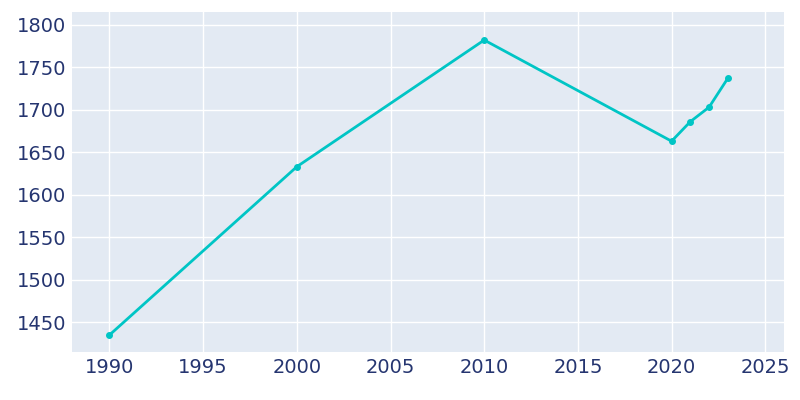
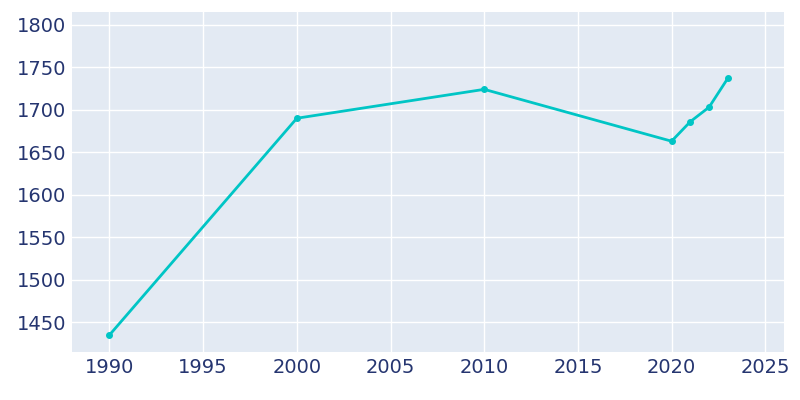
2000: 1633 -> 1690
2010: 1782 -> 1724
